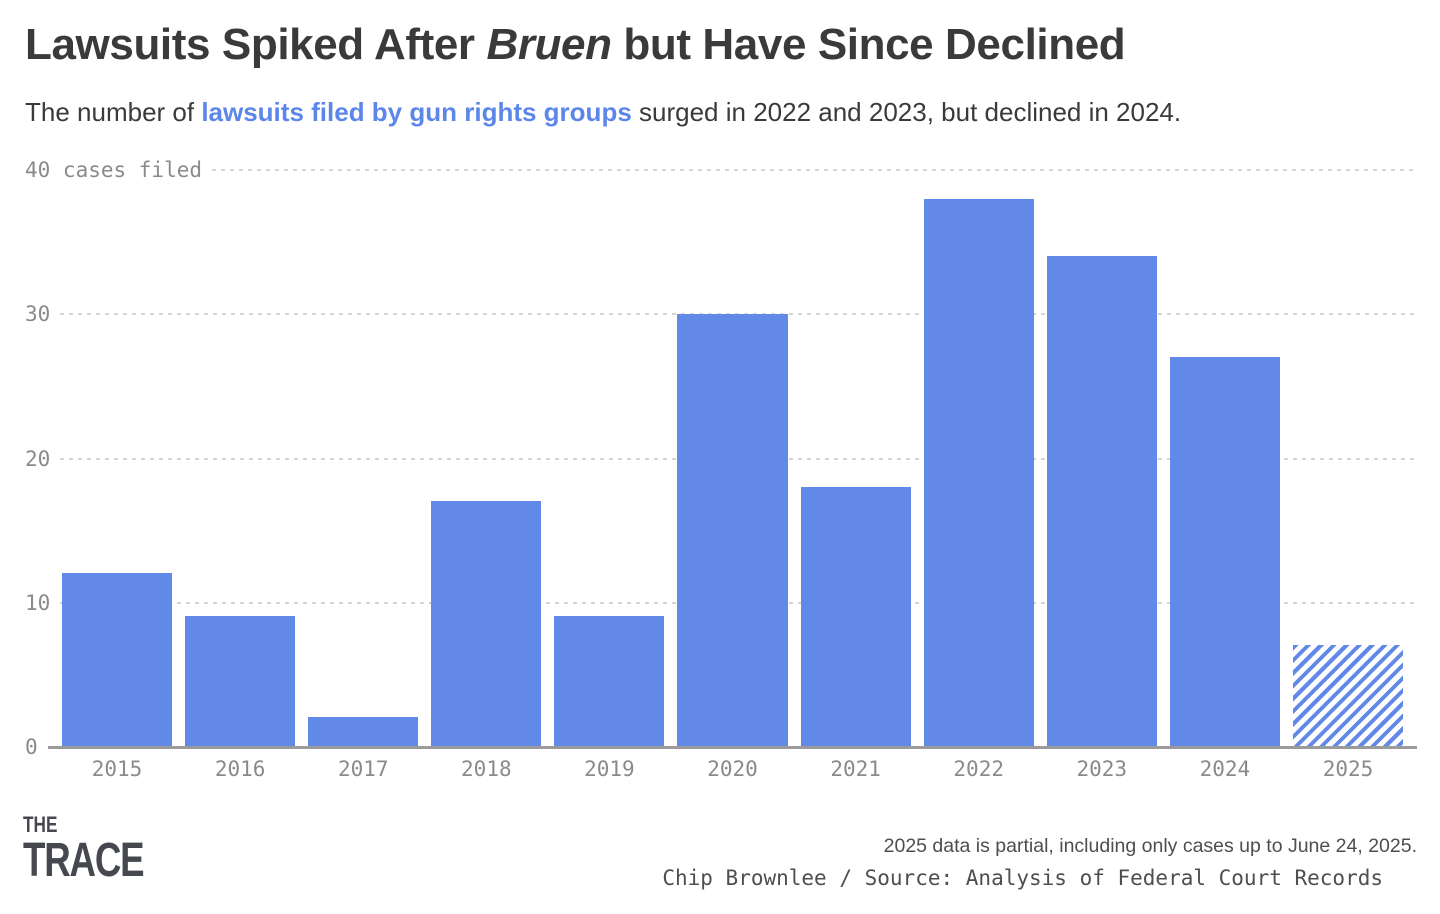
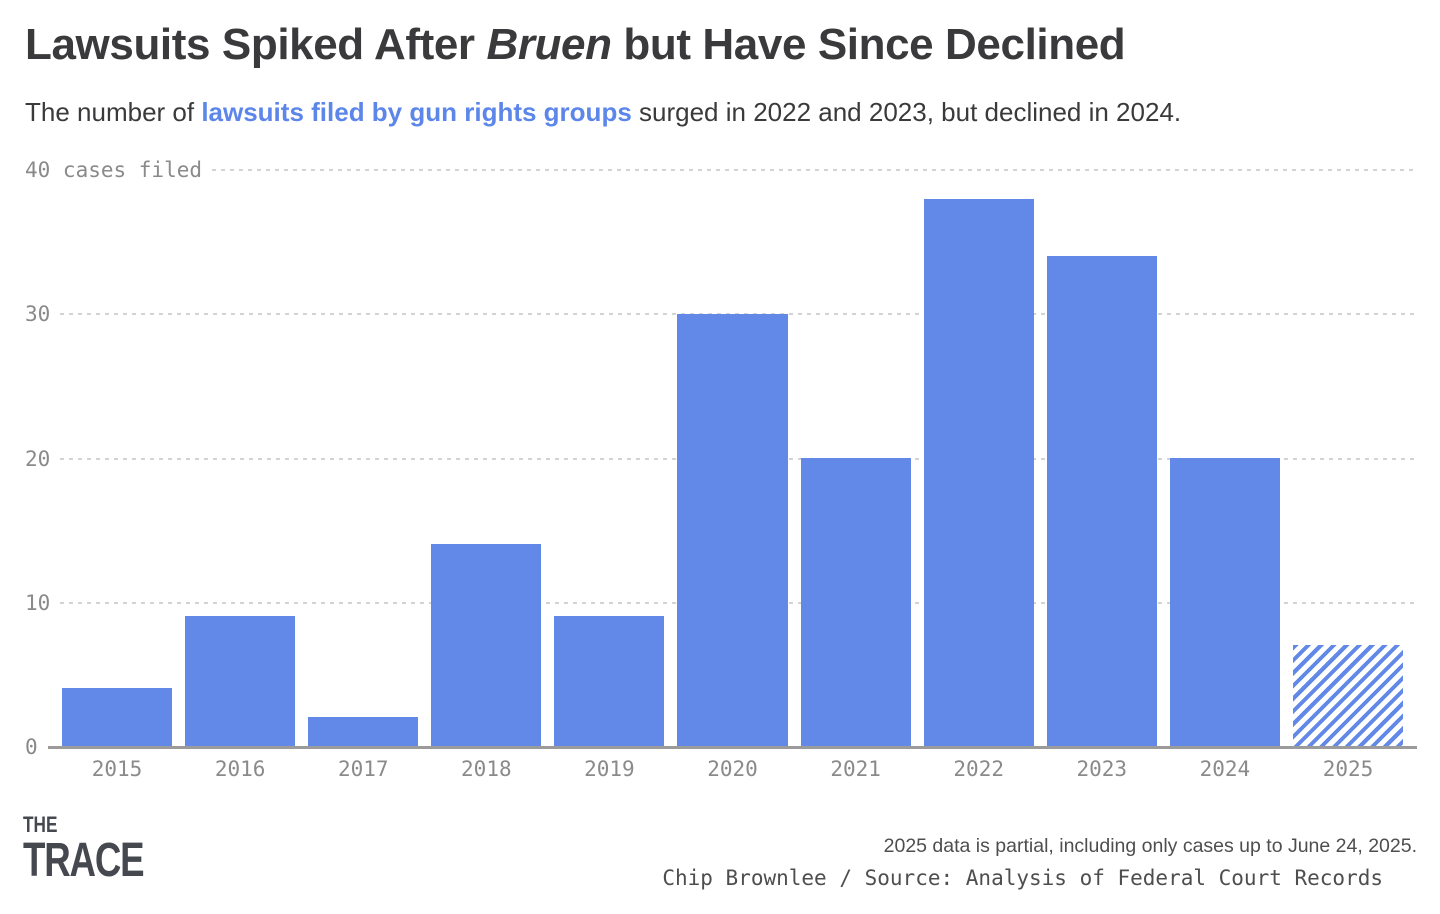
2015: 12 -> 4
2018: 17 -> 14
2021: 18 -> 20
2024: 27 -> 20
